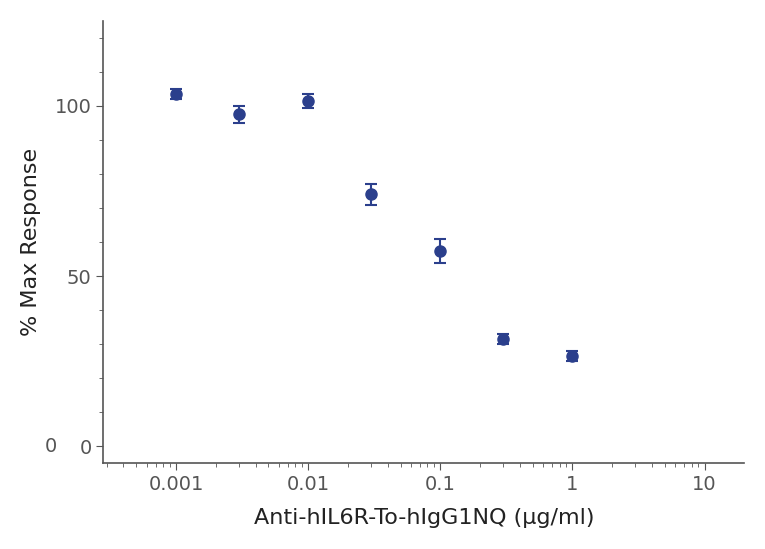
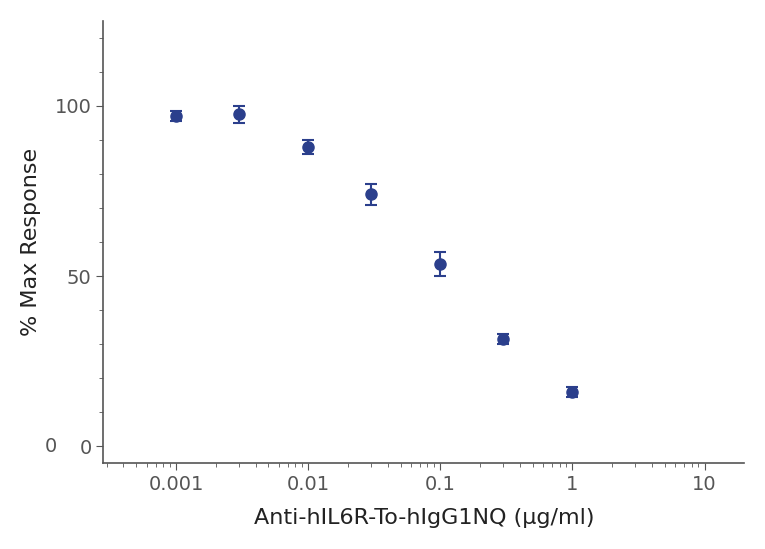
0.001: 103.5 -> 97.0
0.01: 101.5 -> 88.0
0.1: 57.5 -> 53.5
1: 26.5 -> 16.0
